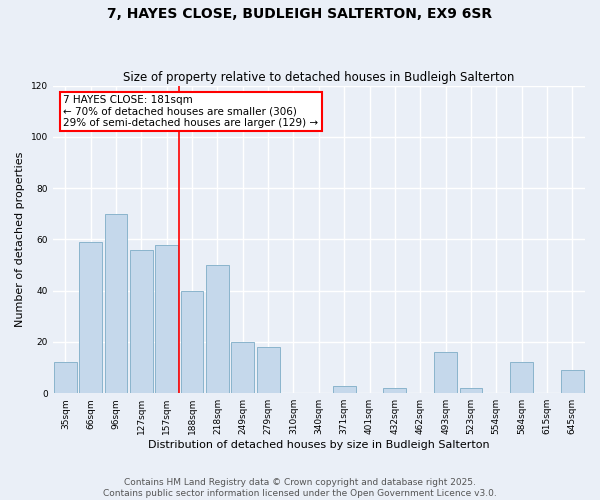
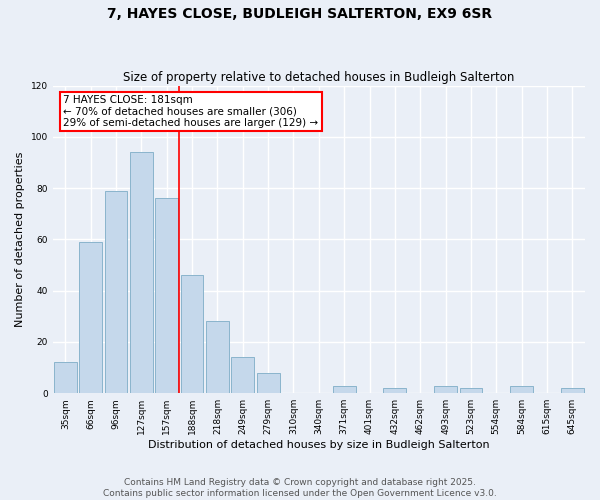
96sqm: 70 -> 79
127sqm: 56 -> 94
157sqm: 58 -> 76
188sqm: 40 -> 46
218sqm: 50 -> 28
249sqm: 20 -> 14
279sqm: 18 -> 8
493sqm: 16 -> 3
584sqm: 12 -> 3
645sqm: 9 -> 2
